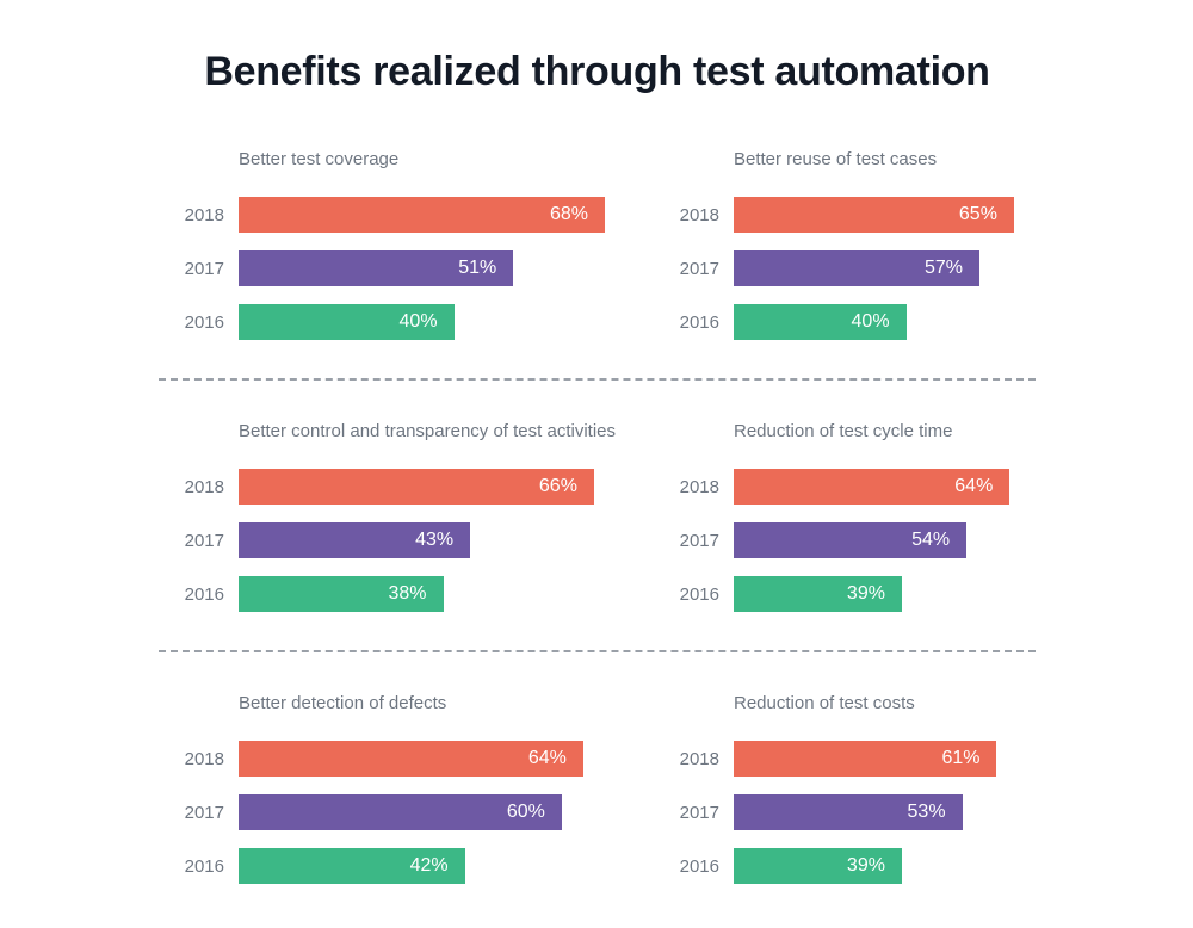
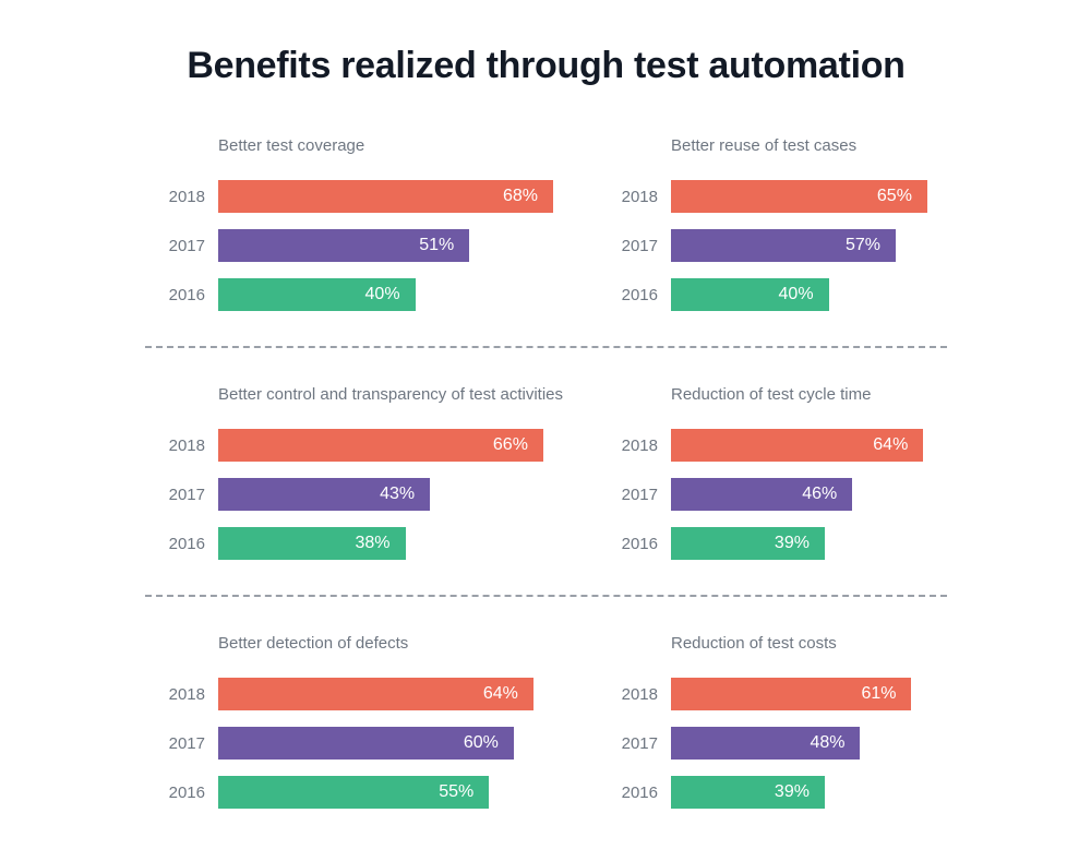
Reduction of test cycle time/2017: 54% -> 46%
Better detection of defects/2016: 42% -> 55%
Reduction of test costs/2017: 53% -> 48%
